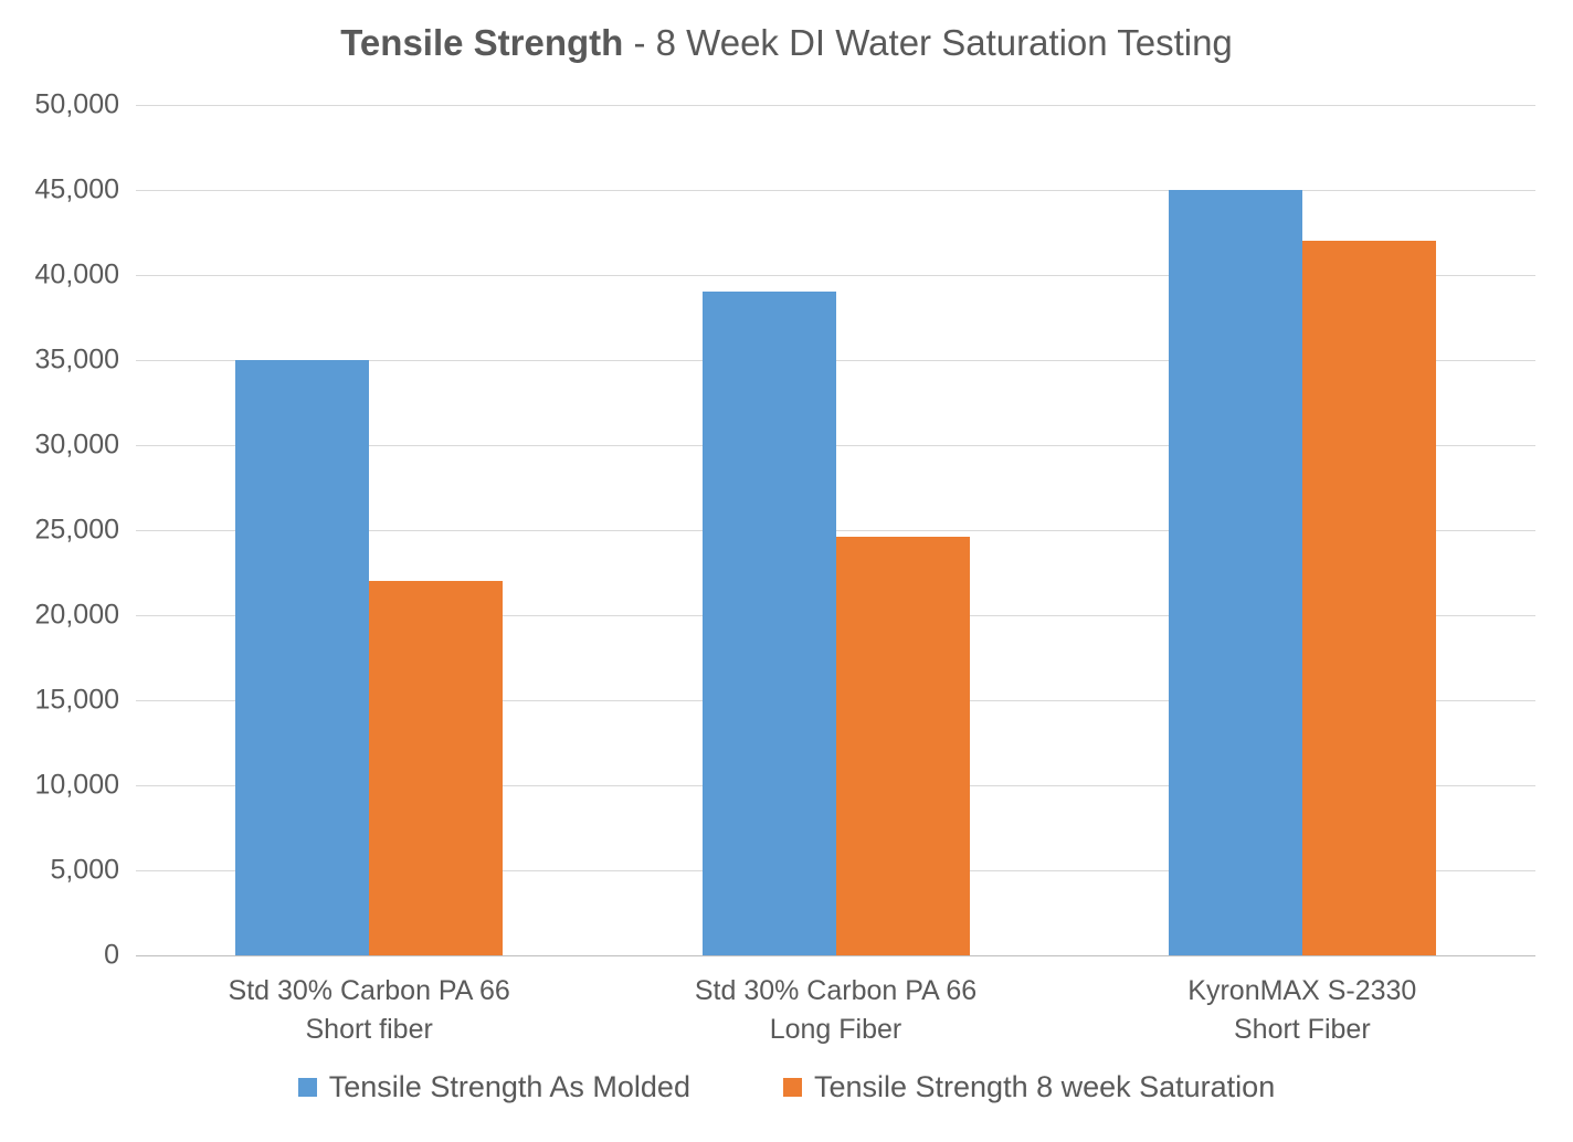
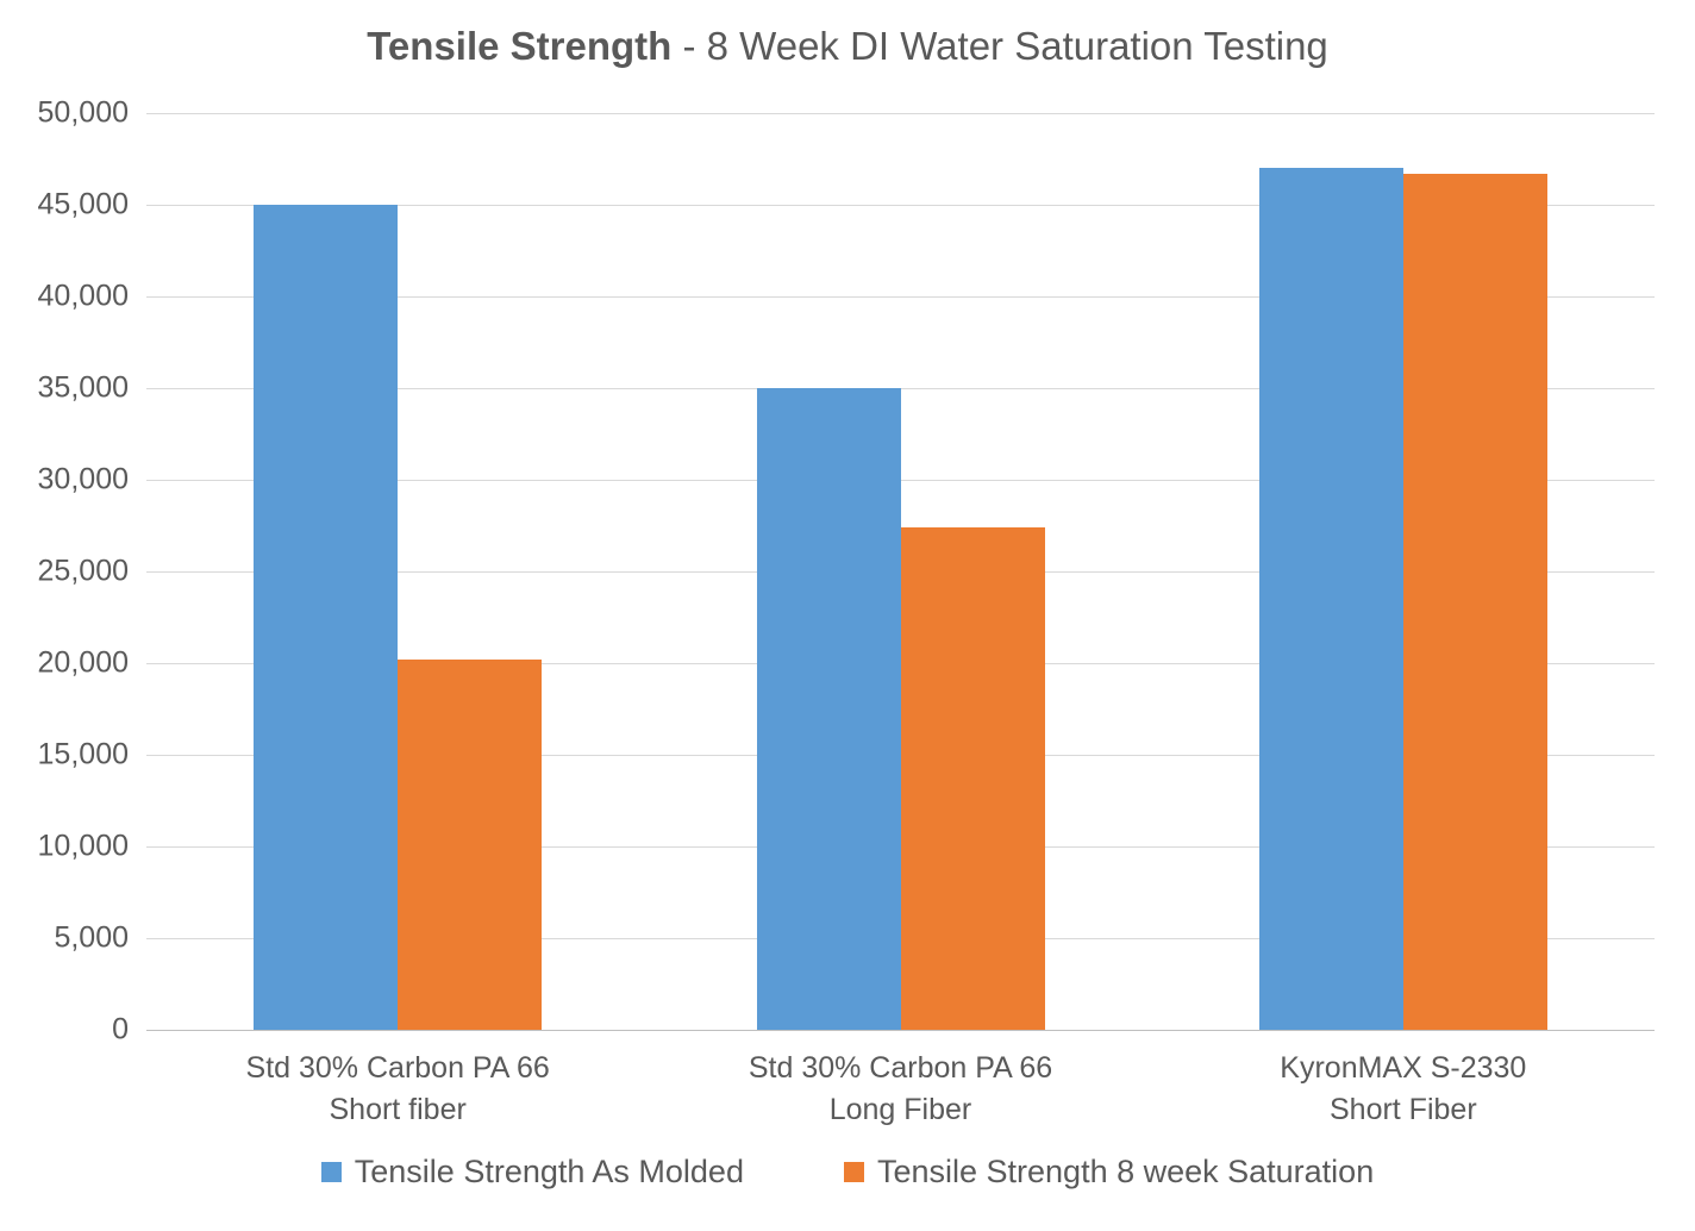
Tensile Strength As Molded/Std 30% Carbon PA 66 Short fiber: 35000 -> 45000
Tensile Strength 8 week Saturation/Std 30% Carbon PA 66 Short fiber: 22000 -> 20200
Tensile Strength As Molded/Std 30% Carbon PA 66 Long Fiber: 39000 -> 35000
Tensile Strength 8 week Saturation/Std 30% Carbon PA 66 Long Fiber: 24600 -> 27400
Tensile Strength As Molded/KyronMAX S-2330 Short Fiber: 45000 -> 47000
Tensile Strength 8 week Saturation/KyronMAX S-2330 Short Fiber: 42000 -> 46700
